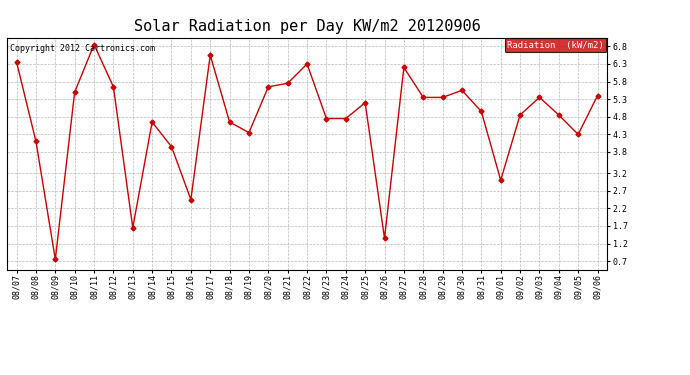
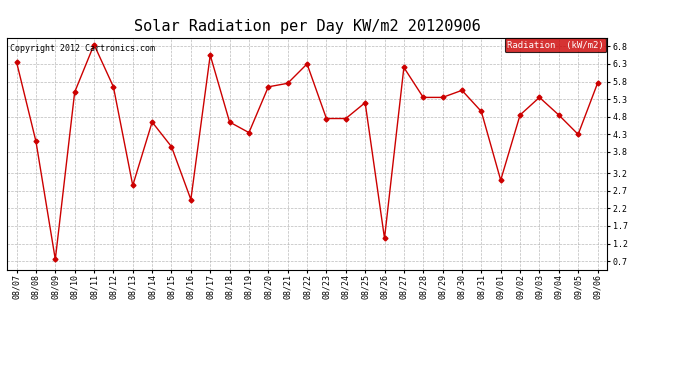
08/13: 1.65 -> 2.85
09/06: 5.40 -> 5.75
